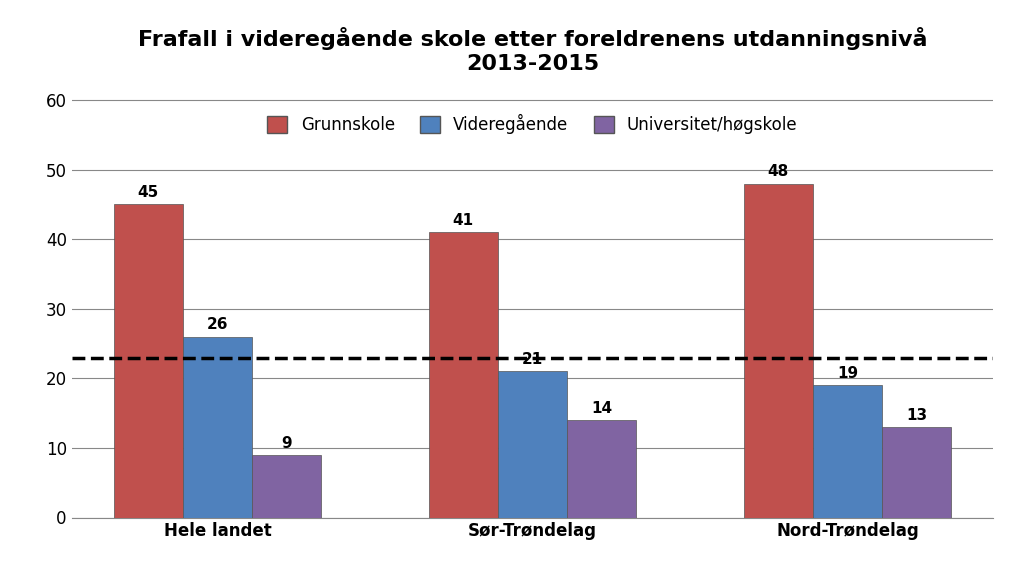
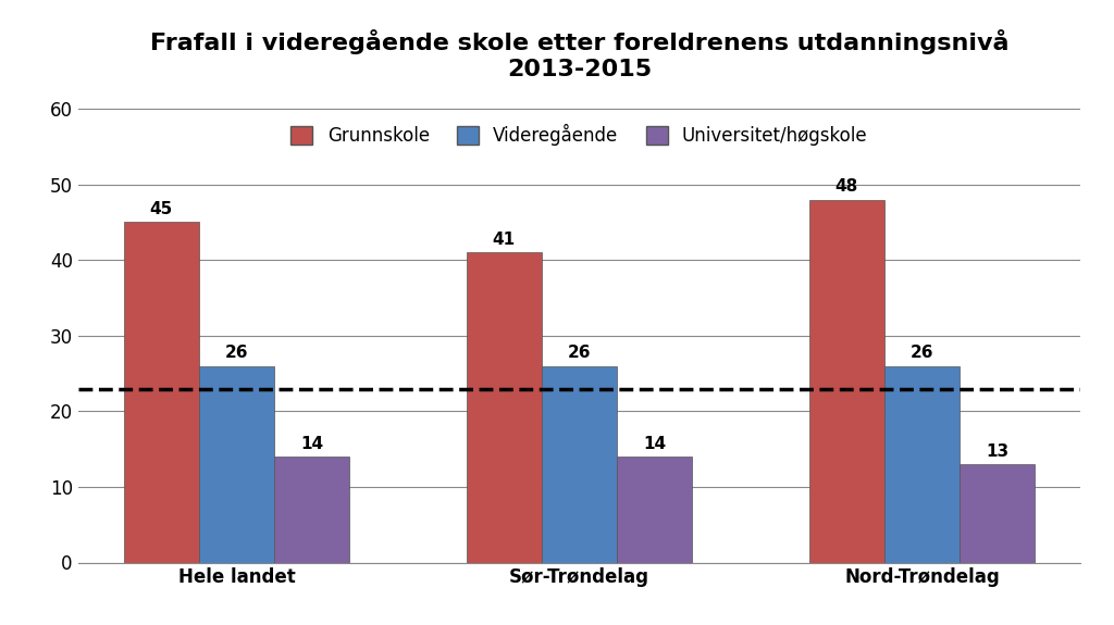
Universitet/høgskole/Hele landet: 9 -> 14
Videregående/Sør-Trøndelag: 21 -> 26
Videregående/Nord-Trøndelag: 19 -> 26
